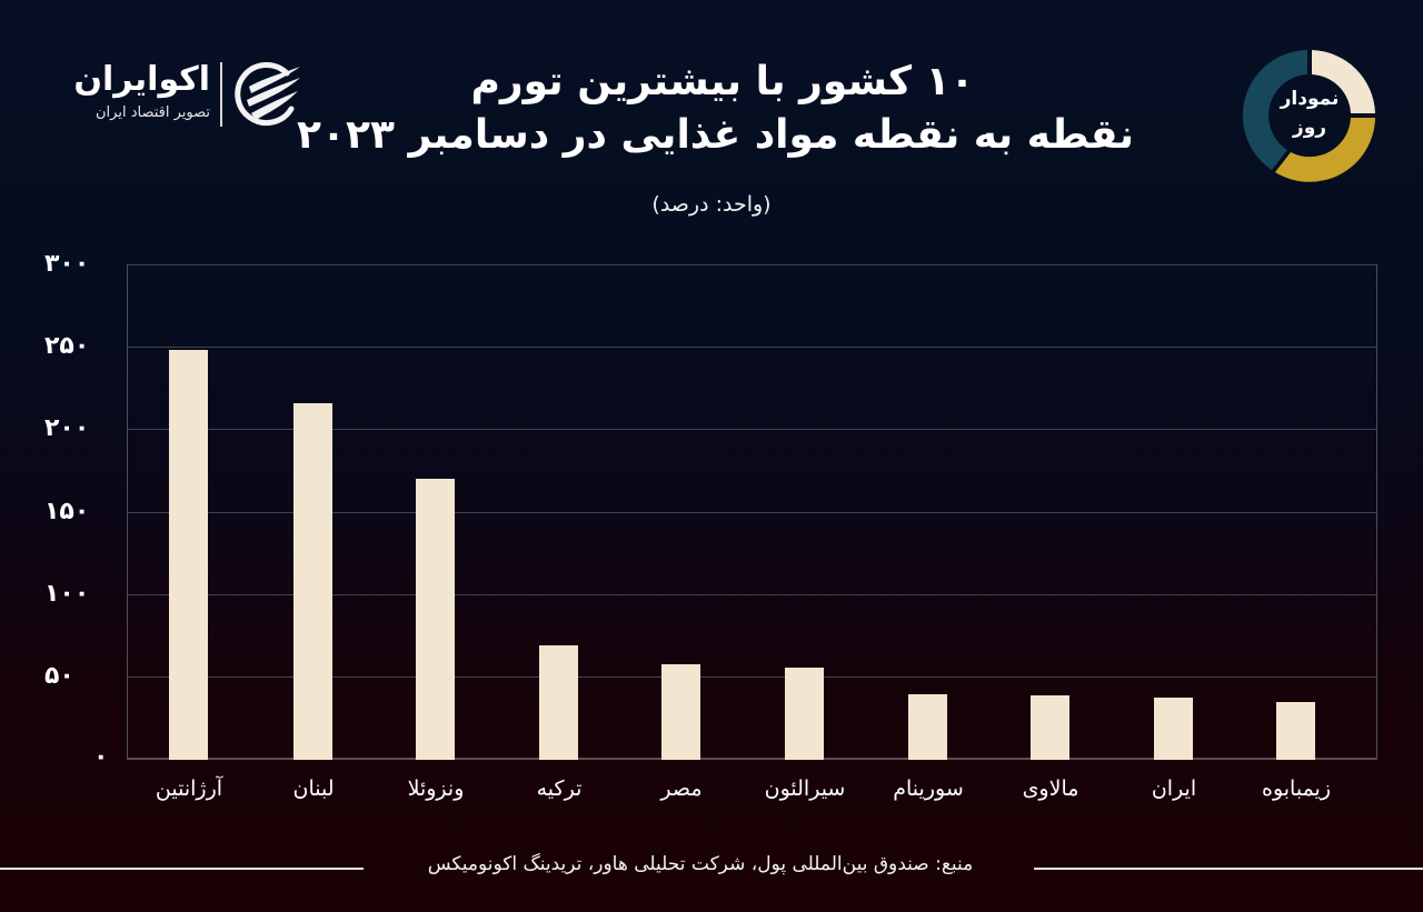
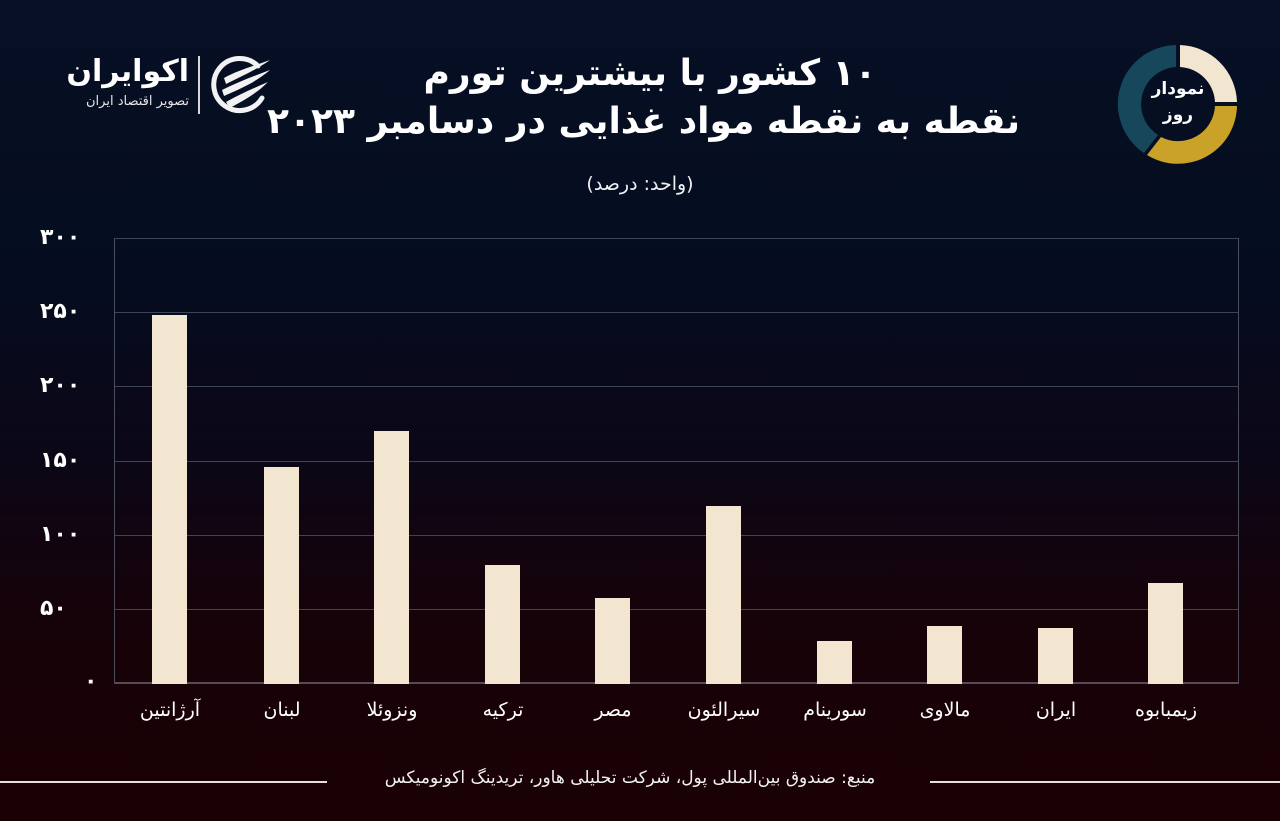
لبنان: 216 -> 146
ترکیه: 69 -> 80
سیرالئون: 56 -> 120
سورینام: 40 -> 29
زیمبابوه: 35 -> 68
